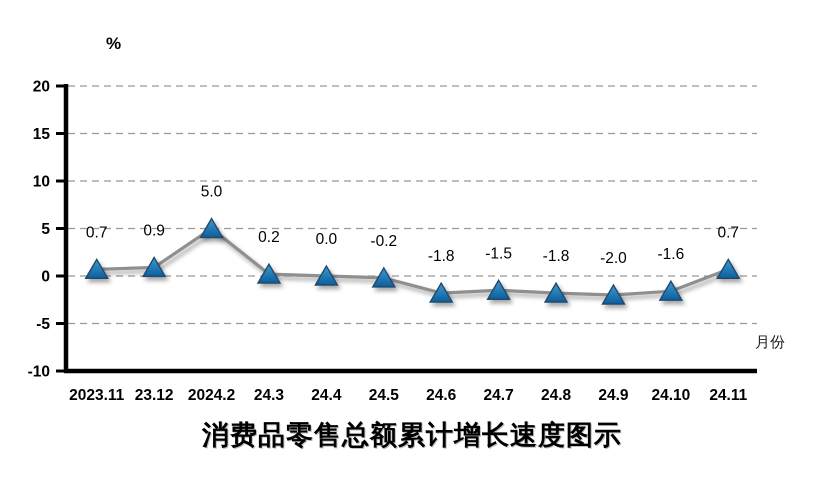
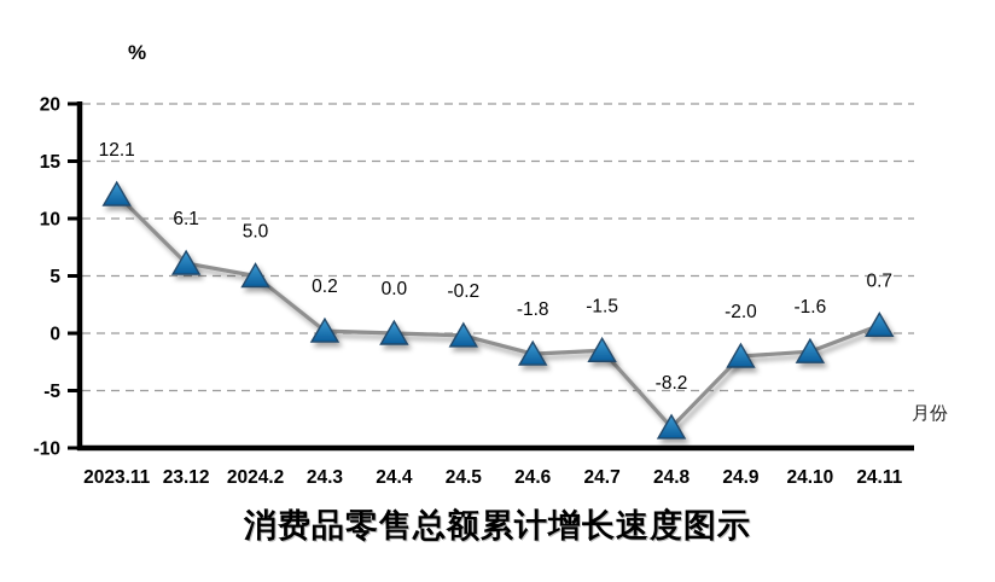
2023.11: 0.7 -> 12.1
23.12: 0.9 -> 6.1
24.8: -1.8 -> -8.2
